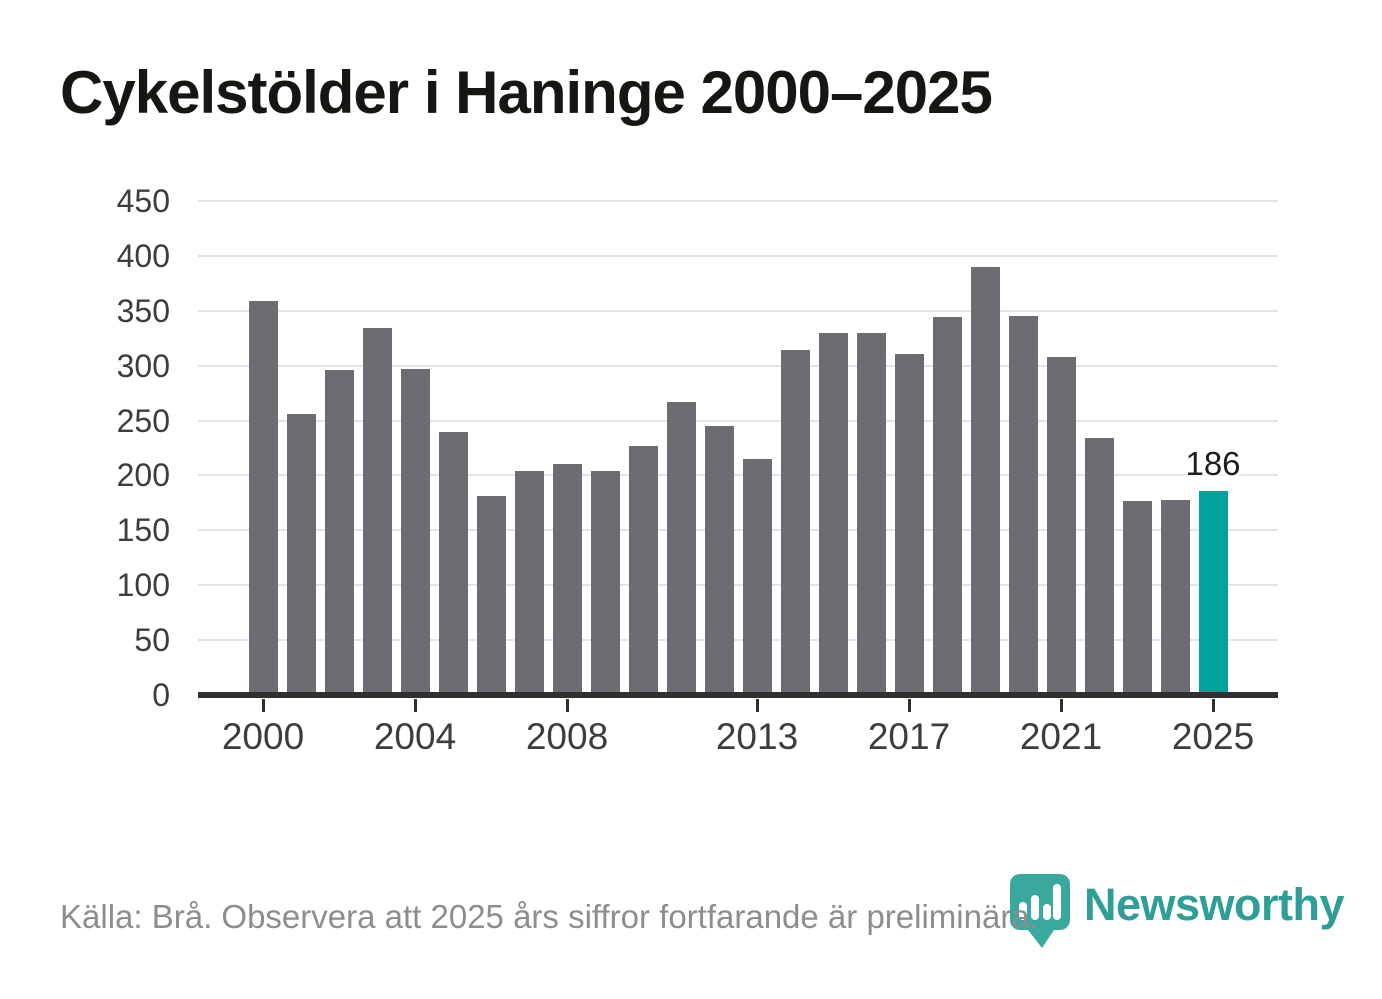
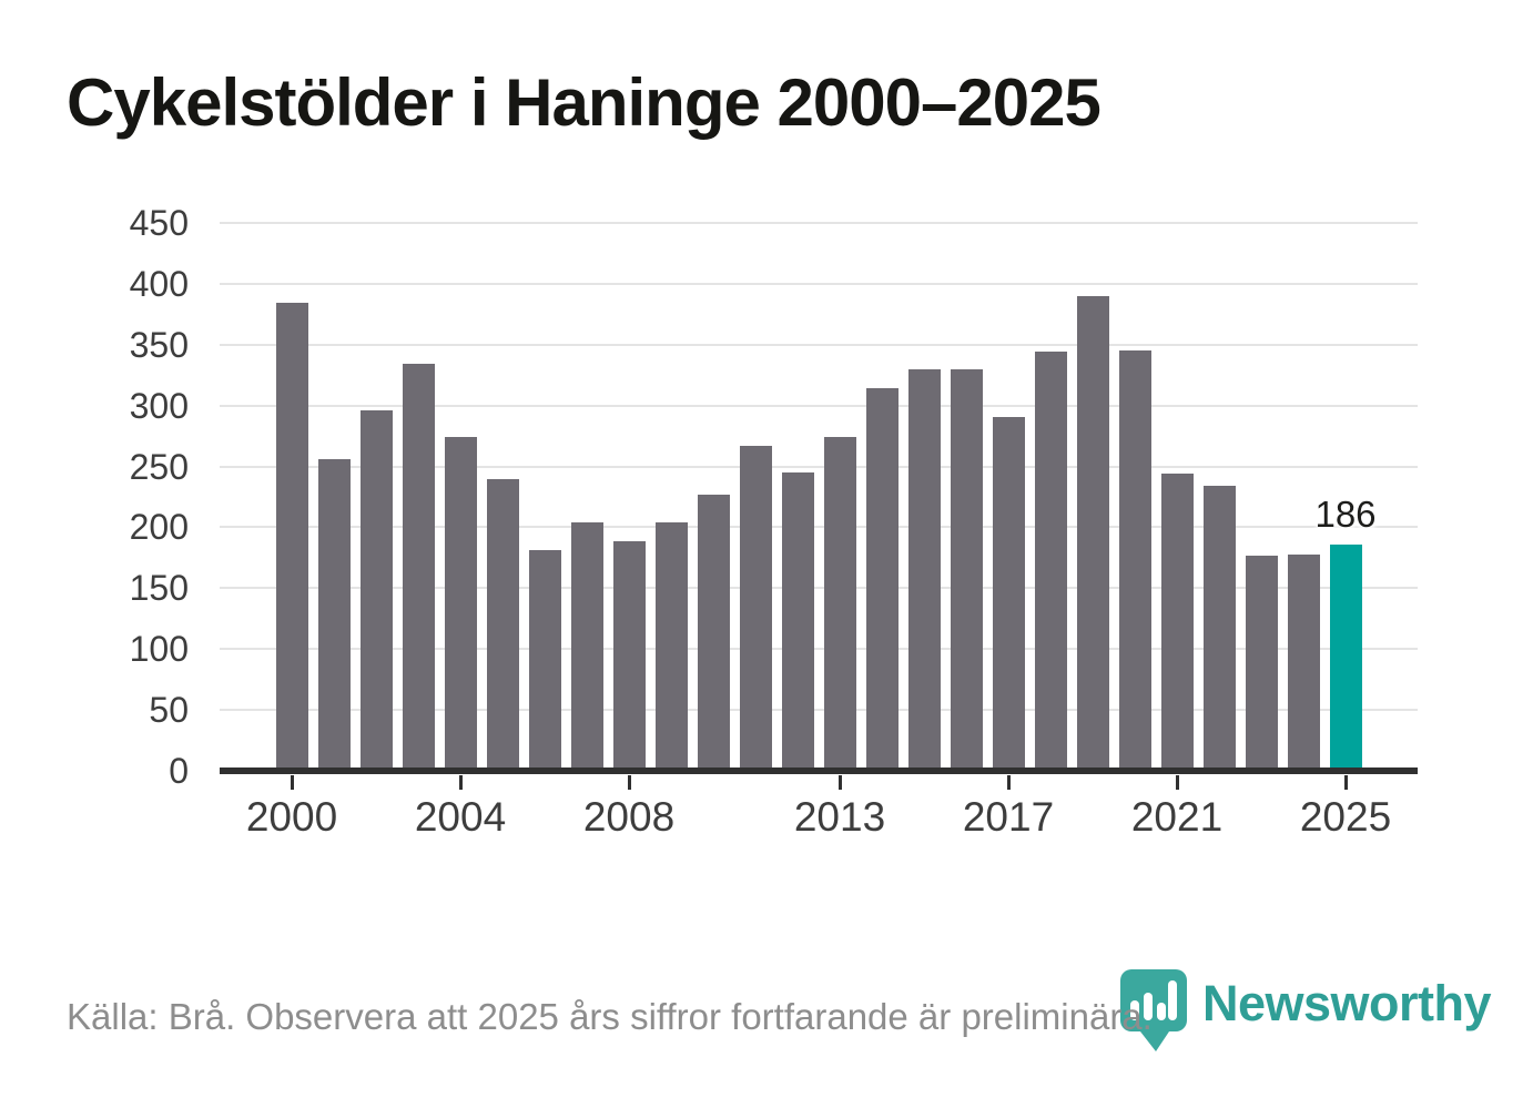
2000: 359 -> 384
2004: 297 -> 274
2008: 210 -> 189
2013: 215 -> 274
2017: 311 -> 291
2021: 308 -> 244
